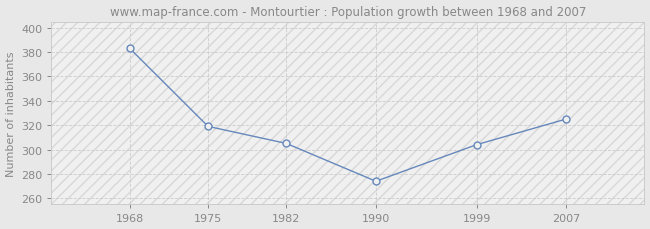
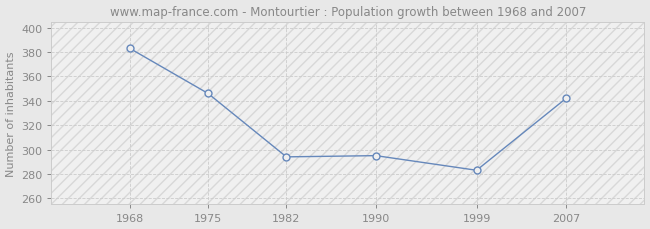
1975: 319 -> 346
1982: 305 -> 294
1990: 274 -> 295
1999: 304 -> 283
2007: 325 -> 342
